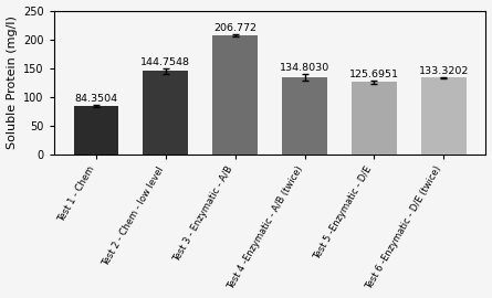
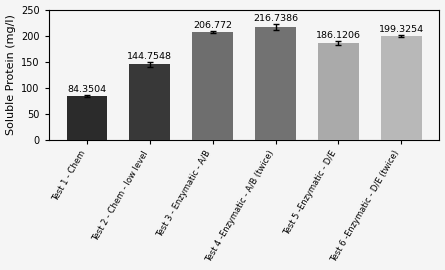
Test 4 -Enzymatic - A/B (twice): 134.8030 -> 216.7386
Test 5 -Enzymatic - D/E: 125.6951 -> 186.1206
Test 6 -Enzymatic - D/E (twice): 133.3202 -> 199.3254
